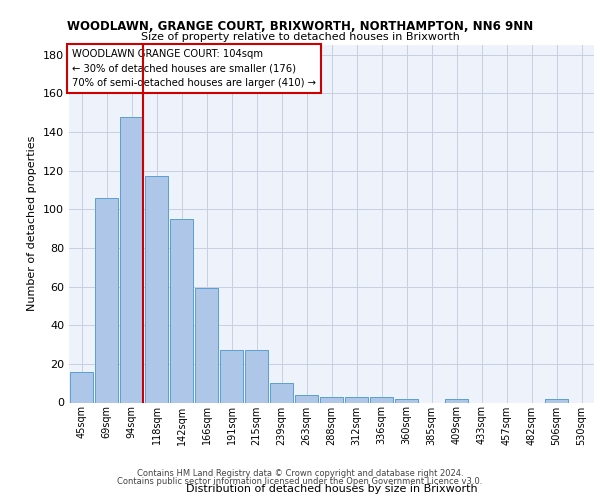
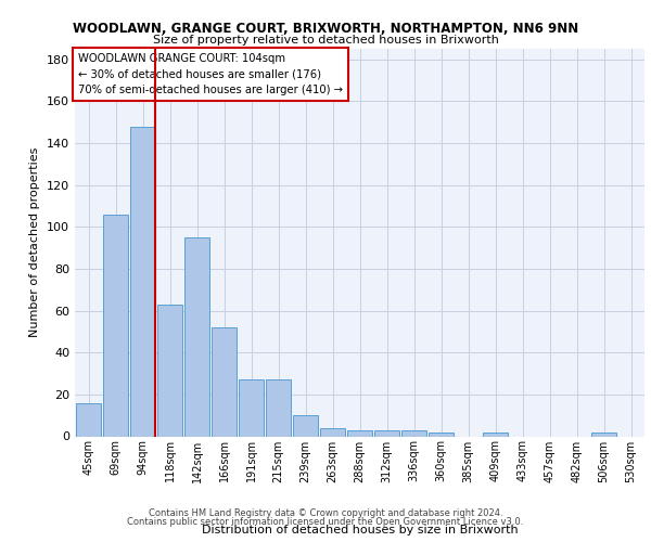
118sqm: 117 -> 63
166sqm: 59 -> 52
